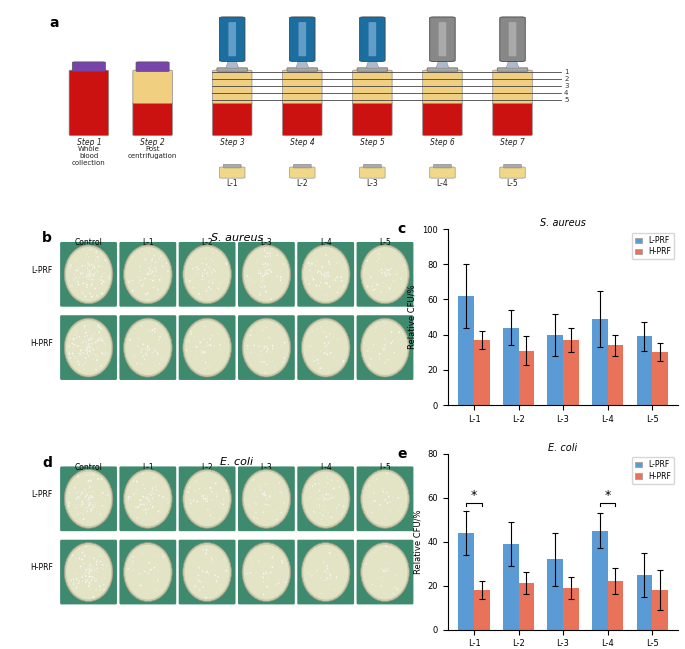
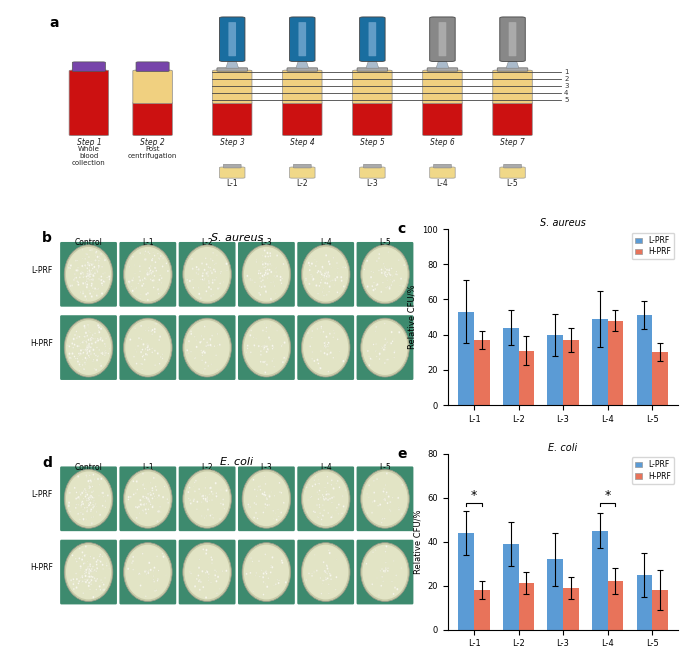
S. aureus/L-PRF/L-1: 62 -> 53
S. aureus/H-PRF/L-4: 34 -> 48
S. aureus/L-PRF/L-5: 39 -> 51
